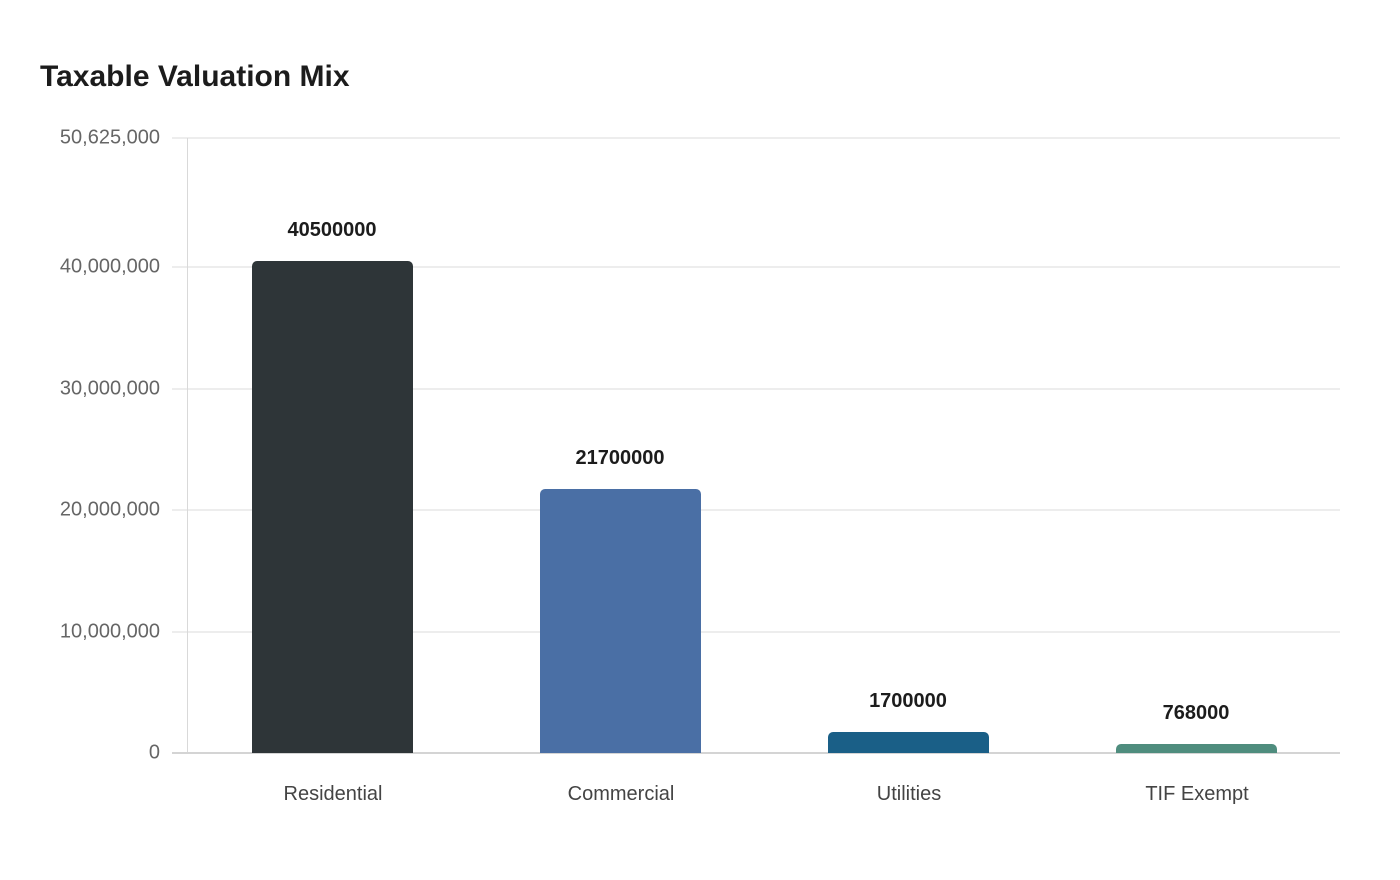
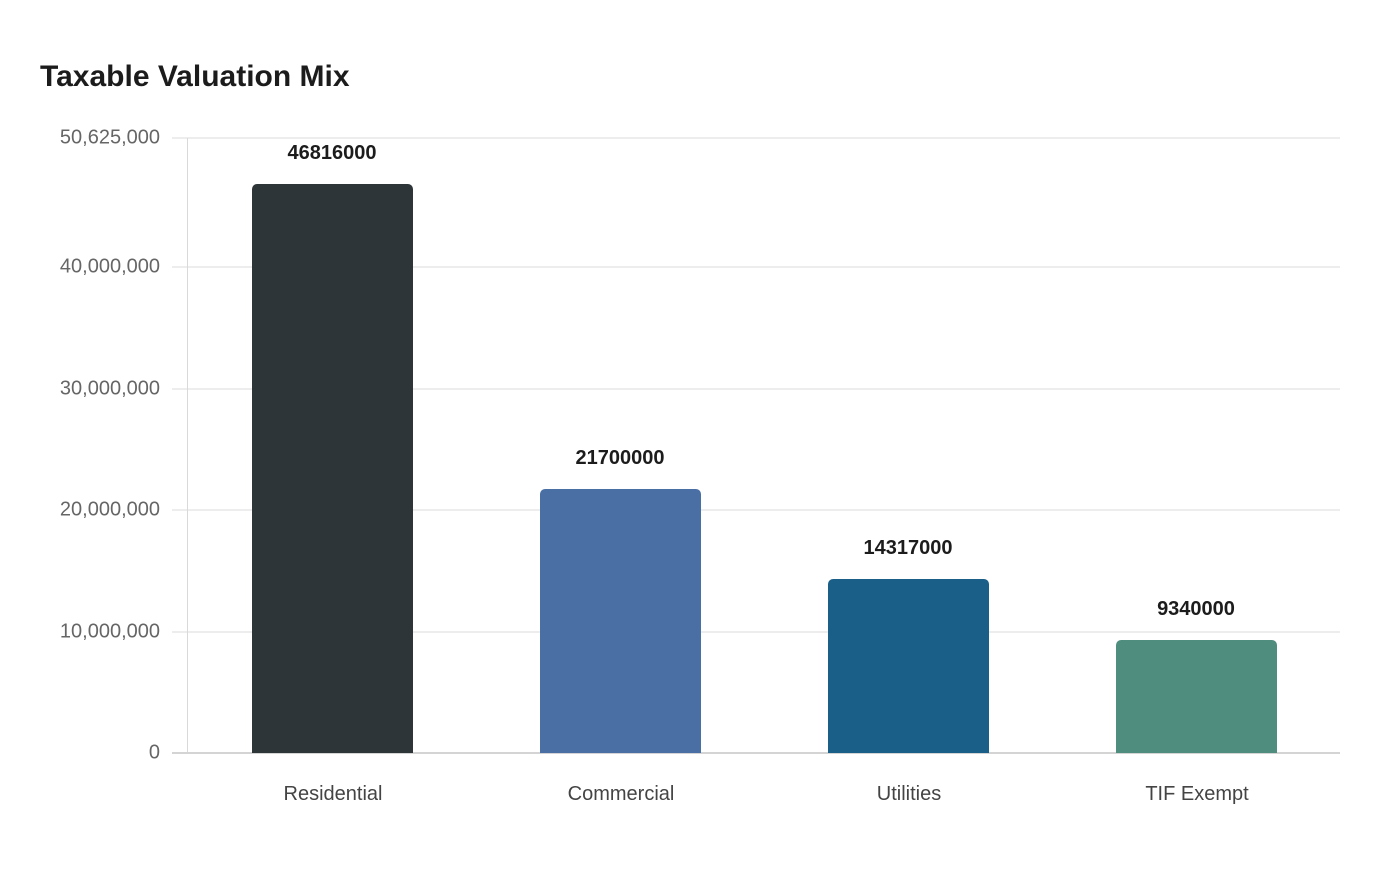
Residential: 40500000 -> 46816000
Utilities: 1700000 -> 14317000
TIF Exempt: 768000 -> 9340000
